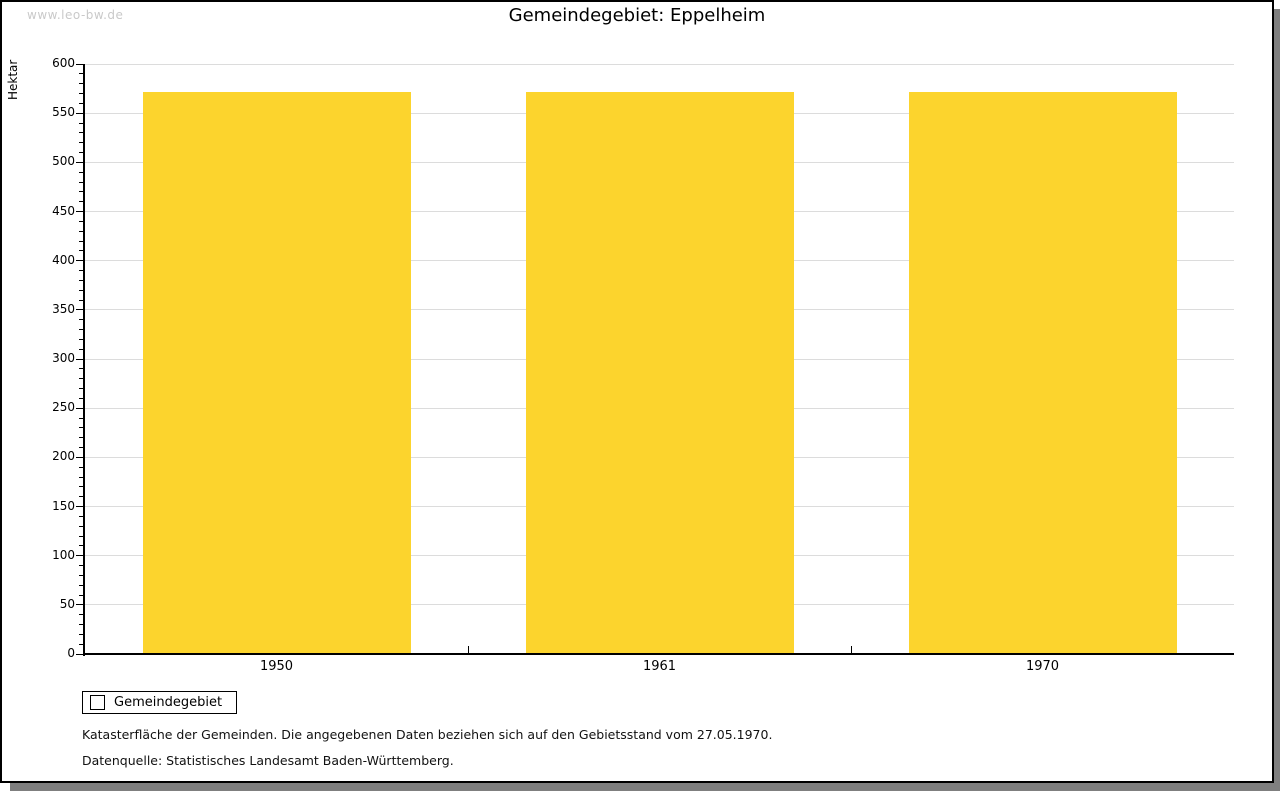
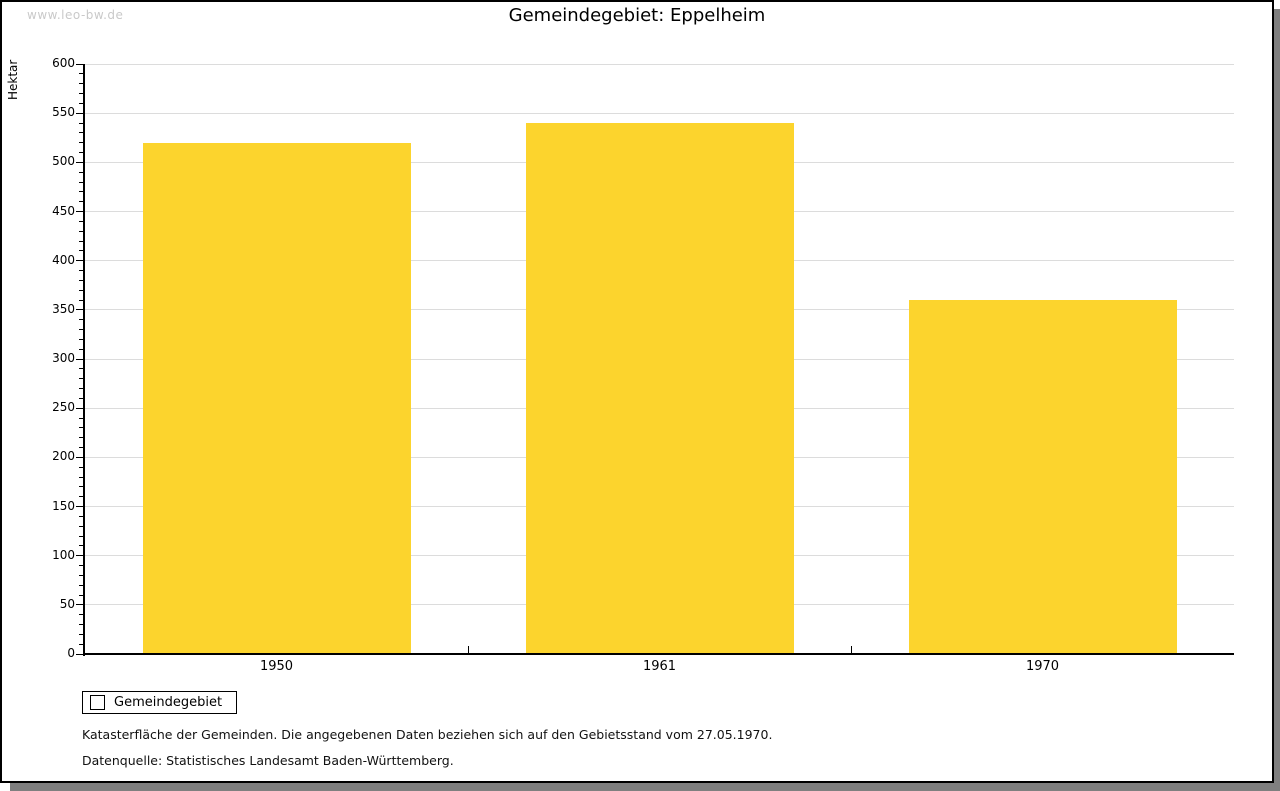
1950: 570 -> 520
1961: 570 -> 540
1970: 570 -> 360
